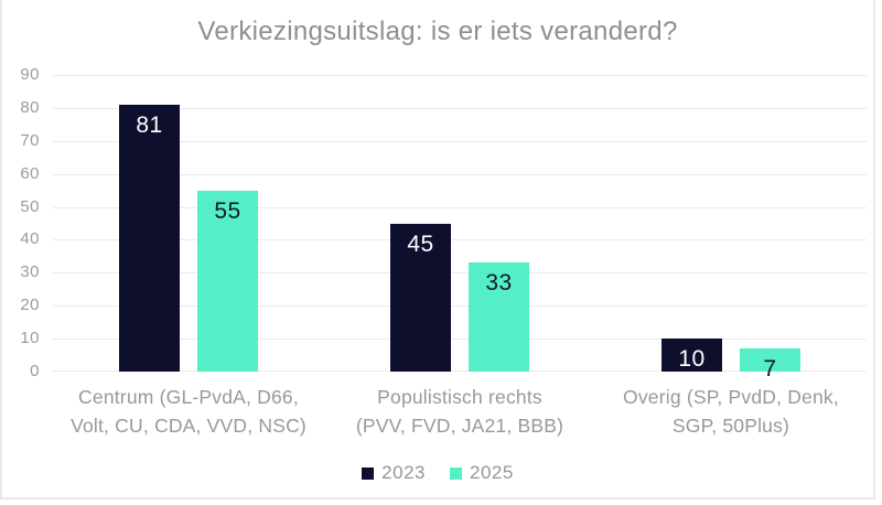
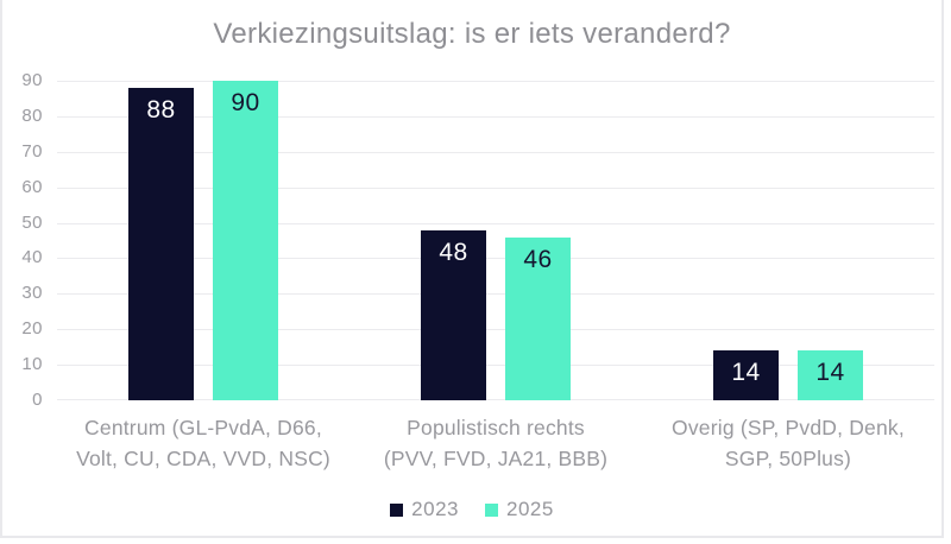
2023/Centrum (GL-PvdA, D66, Volt, CU, CDA, VVD, NSC): 81 -> 88
2025/Centrum (GL-PvdA, D66, Volt, CU, CDA, VVD, NSC): 55 -> 90
2023/Populistisch rechts (PVV, FVD, JA21, BBB): 45 -> 48
2025/Populistisch rechts (PVV, FVD, JA21, BBB): 33 -> 46
2023/Overig (SP, PvdD, Denk, SGP, 50Plus): 10 -> 14
2025/Overig (SP, PvdD, Denk, SGP, 50Plus): 7 -> 14
